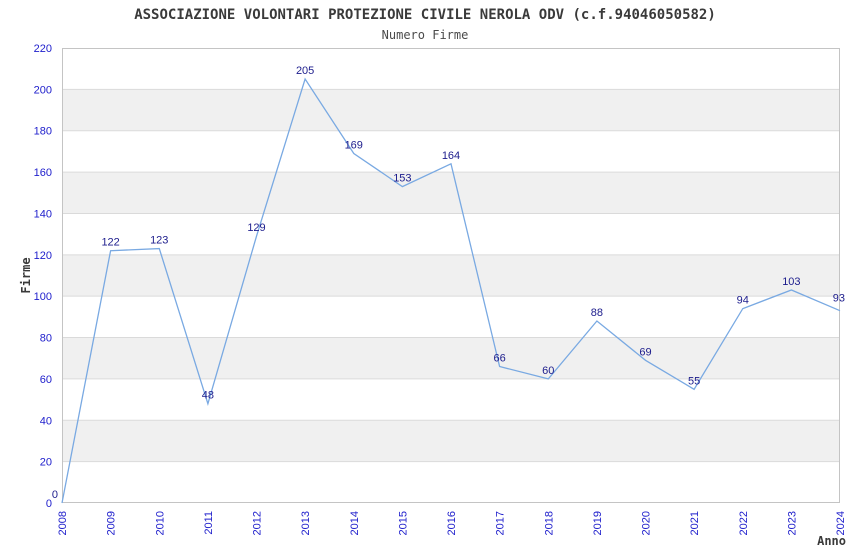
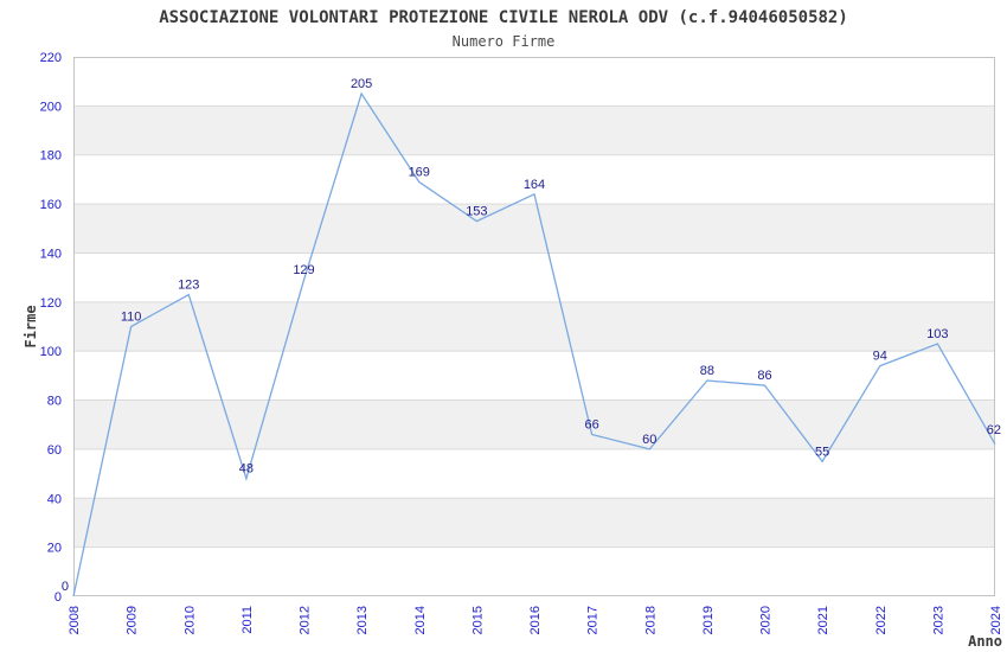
2009: 122 -> 110
2020: 69 -> 86
2024: 93 -> 62
